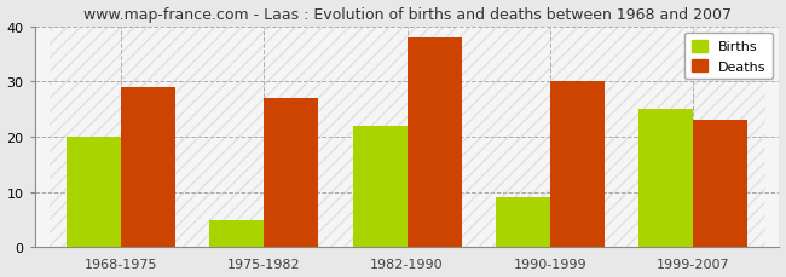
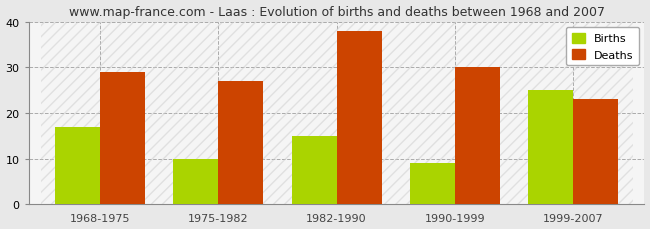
Births/1968-1975: 20 -> 17
Births/1975-1982: 5 -> 10
Births/1982-1990: 22 -> 15
